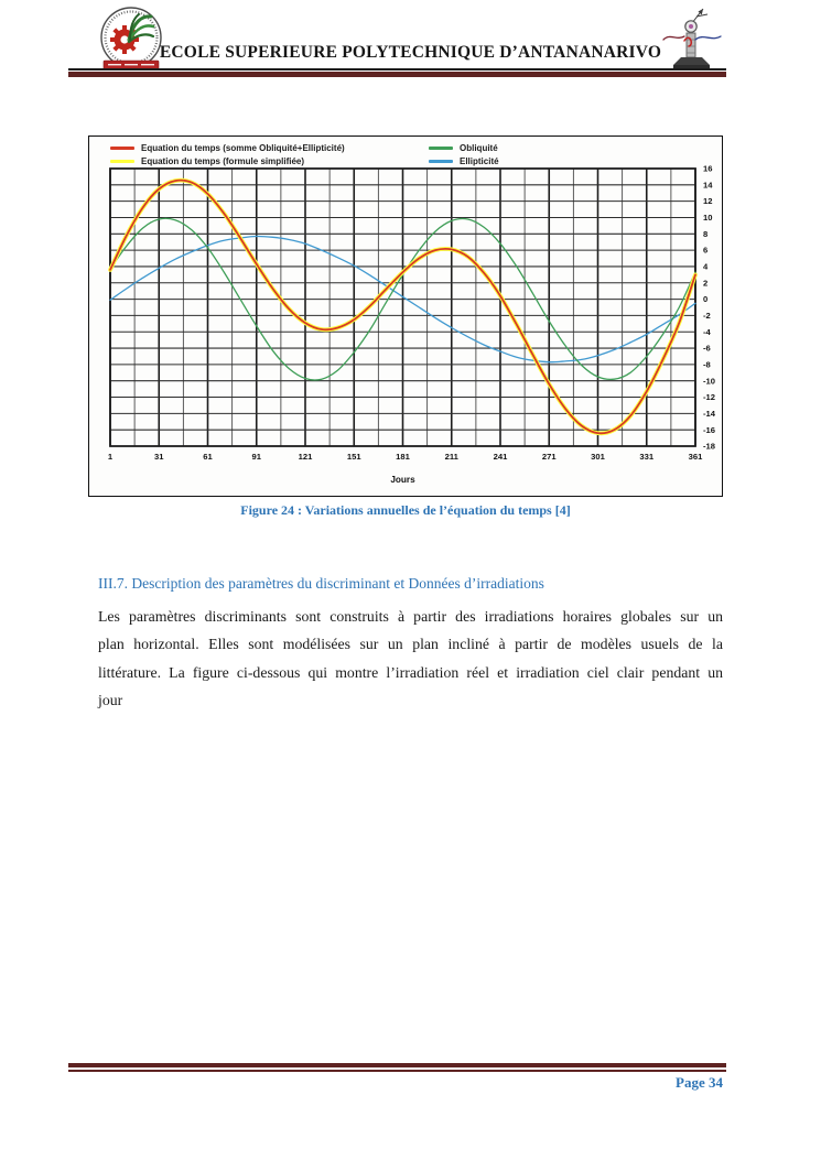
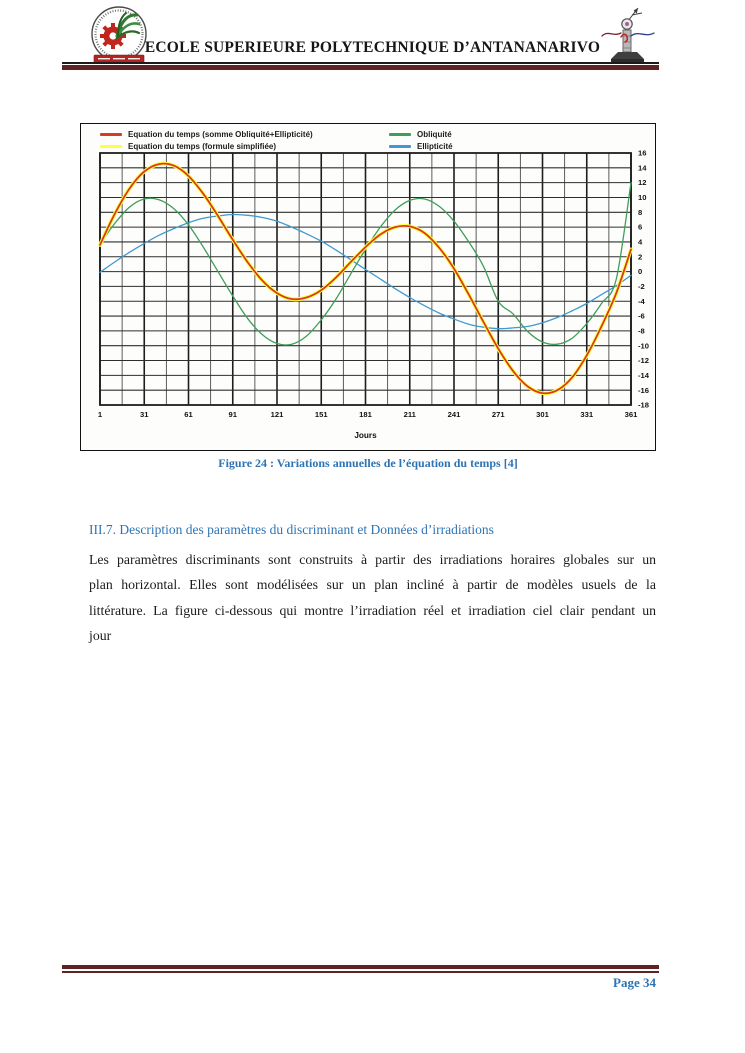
Obliquité/271: -3 -> -4
Obliquité/361: 3 -> 12
